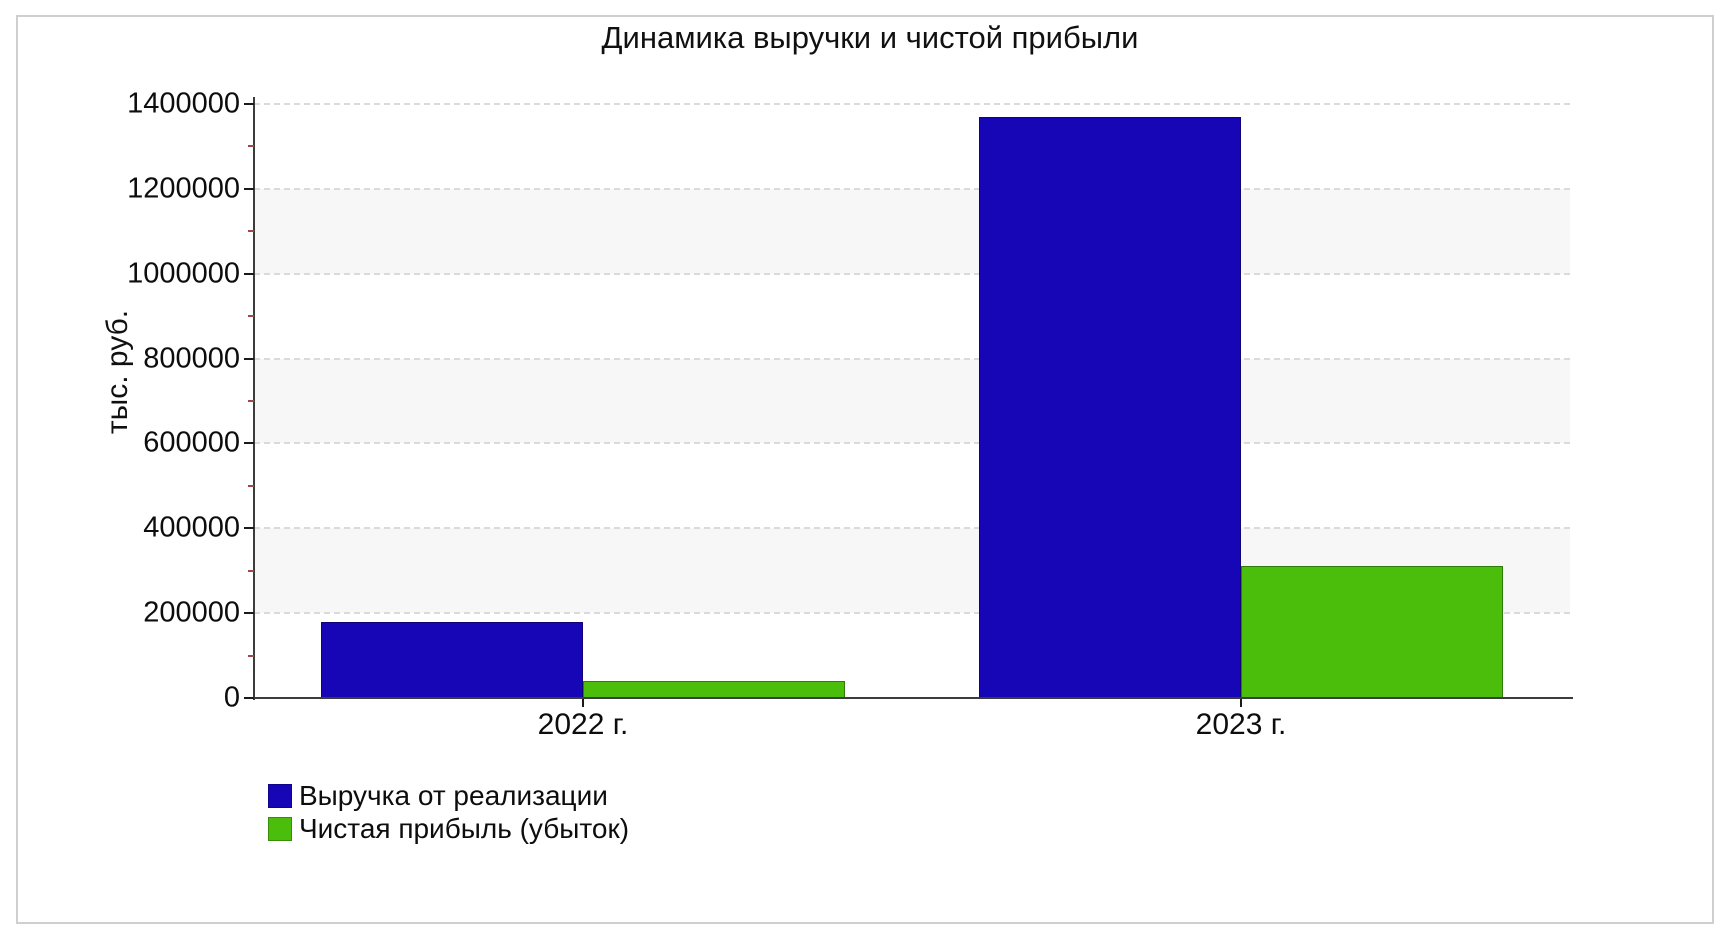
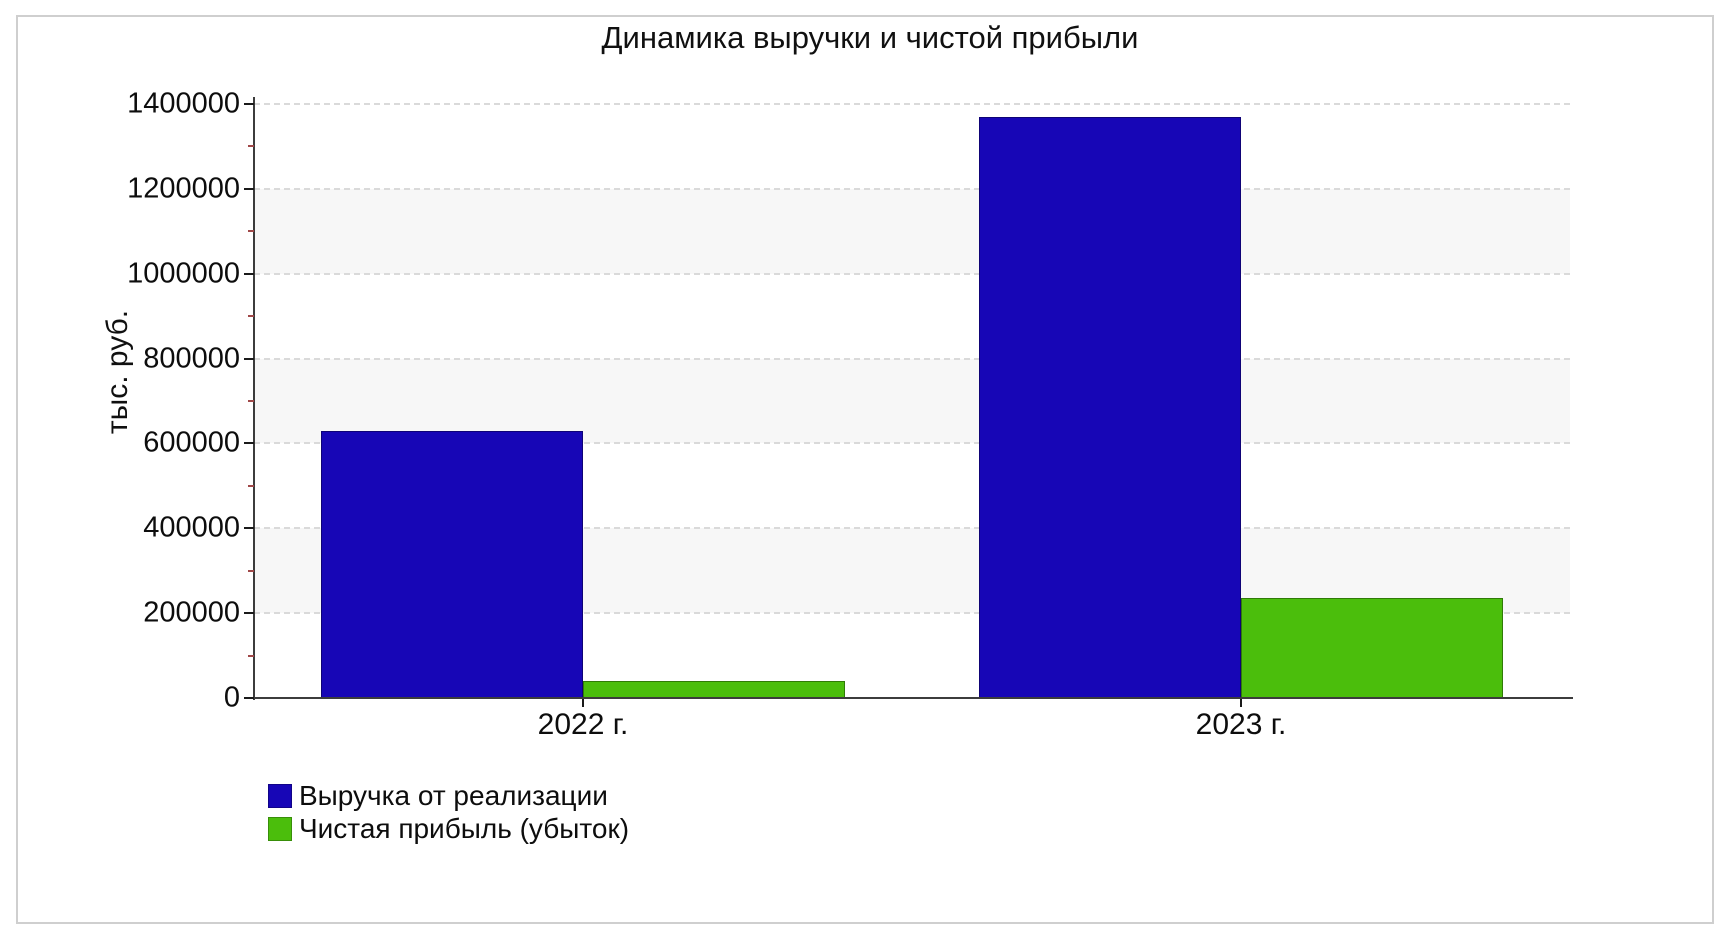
Выручка от реализации/2022 г.: 180000 -> 630000
Чистая прибыль (убыток)/2023 г.: 310000 -> 240000
